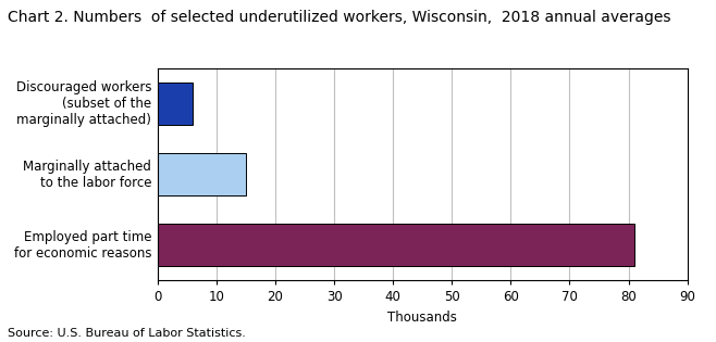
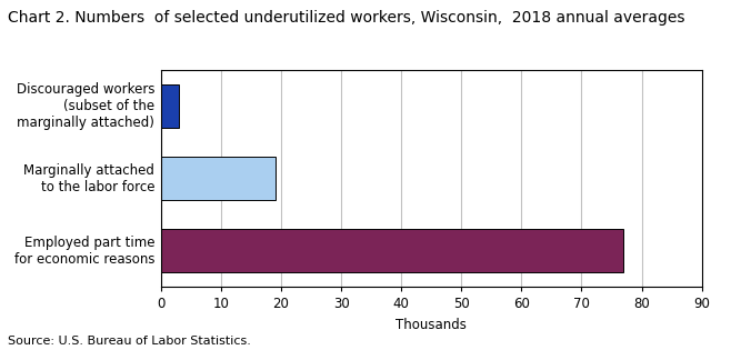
Discouraged workers (subset of the marginally attached): 6 -> 3
Marginally attached to the labor force: 15 -> 19
Employed part time for economic reasons: 81 -> 77
